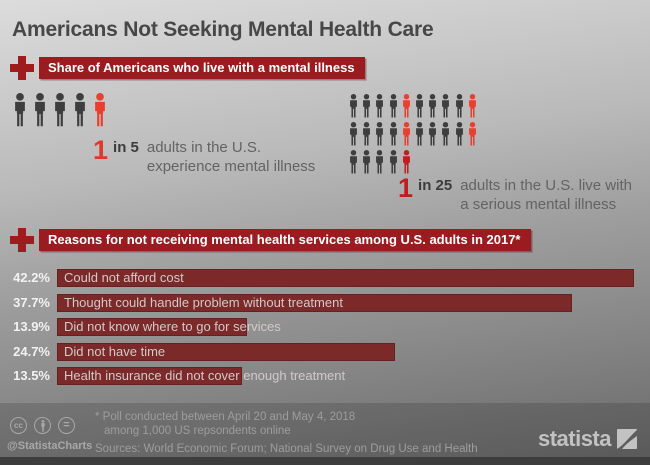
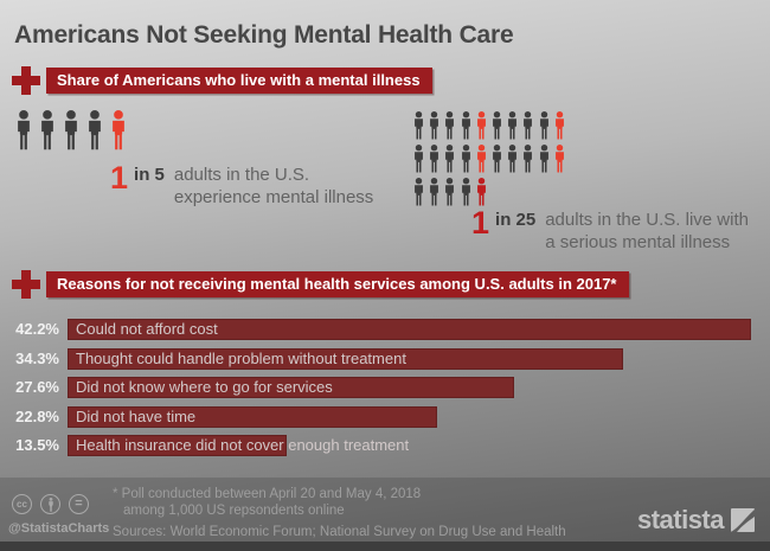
Thought could handle problem without treatment: 37.7% -> 34.3%
Did not know where to go for services: 13.9% -> 27.6%
Did not have time: 24.7% -> 22.8%
